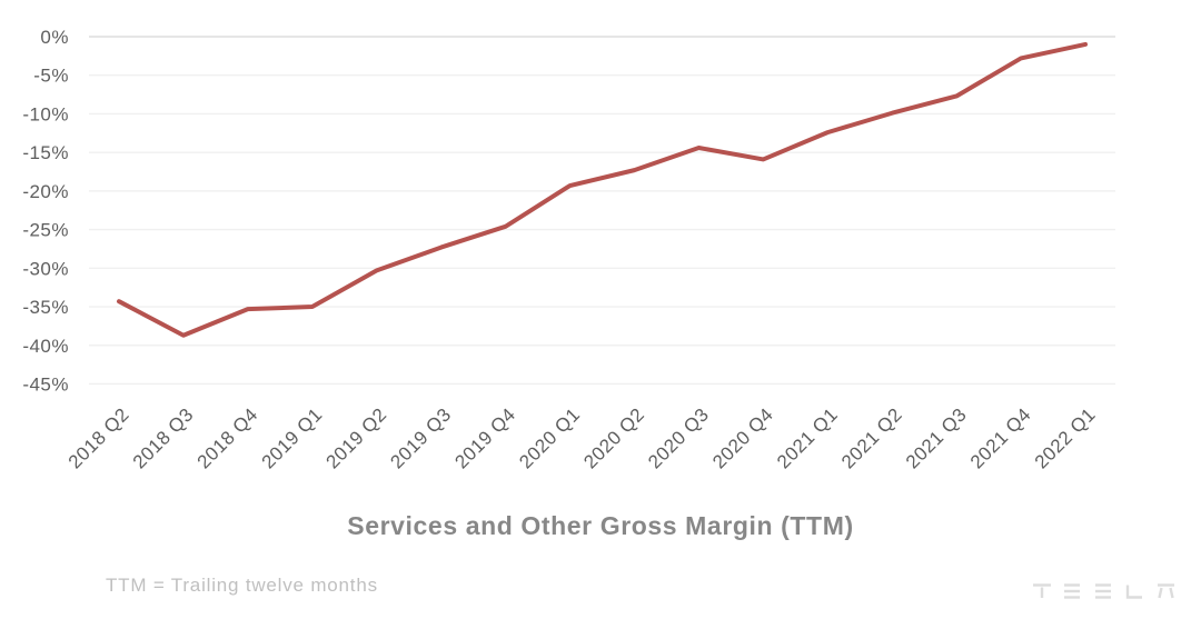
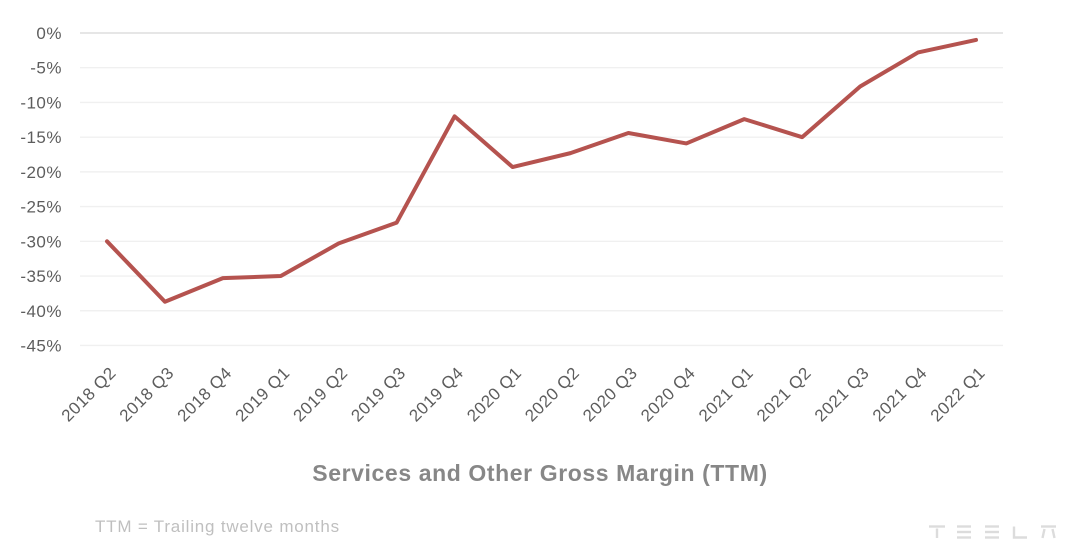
2018 Q2: -34% -> -30%
2019 Q4: -25% -> -12%
2021 Q2: -10% -> -15%
